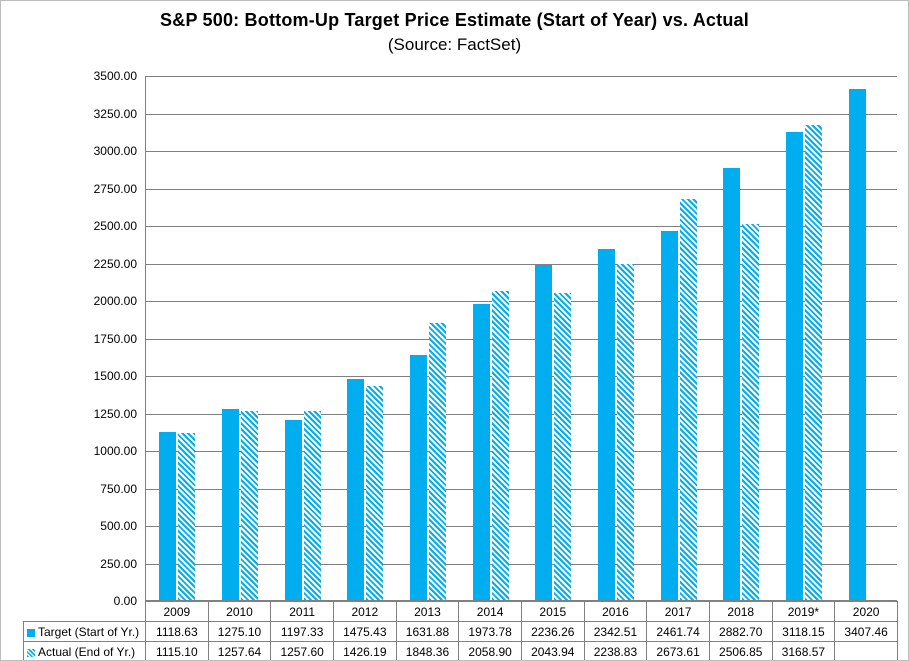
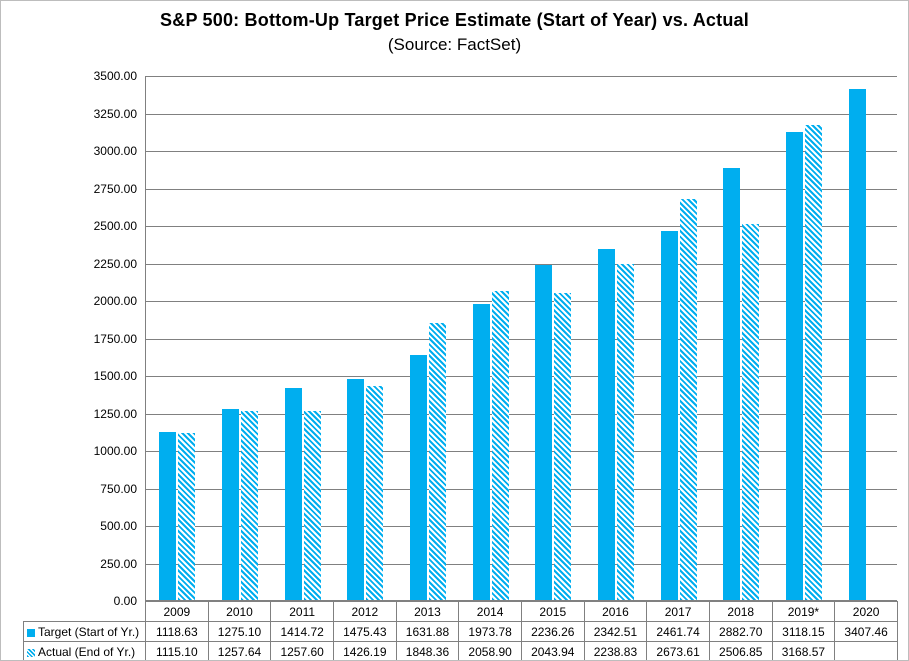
Target (Start of Yr.)/2011: 1197.33 -> 1414.72
